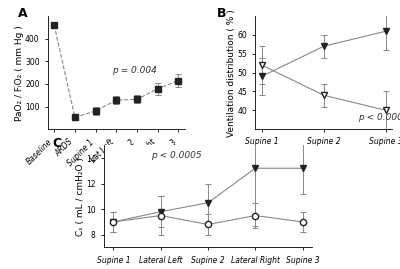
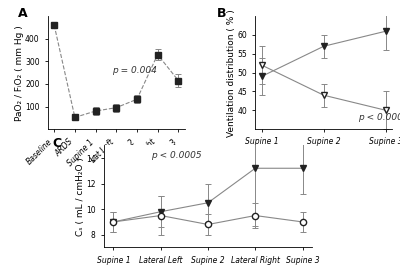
Lat Left: 128 -> 95
Lat Right: 178 -> 330
